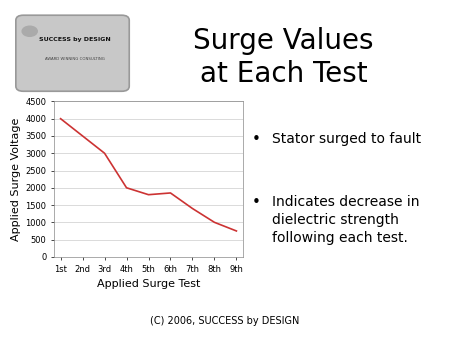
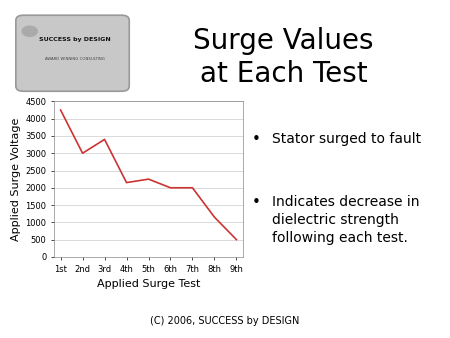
1st: 4000 -> 4250
2nd: 3500 -> 3000
3rd: 3000 -> 3400
4th: 2000 -> 2150
5th: 1800 -> 2250
6th: 1850 -> 2000
7th: 1400 -> 2000
8th: 1000 -> 1150
9th: 750 -> 500
